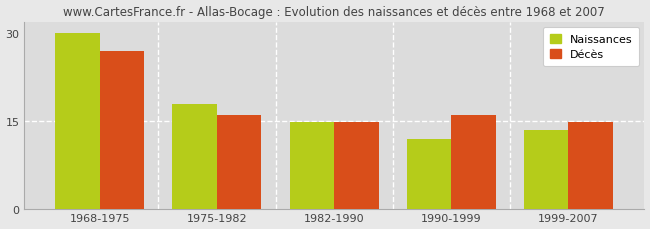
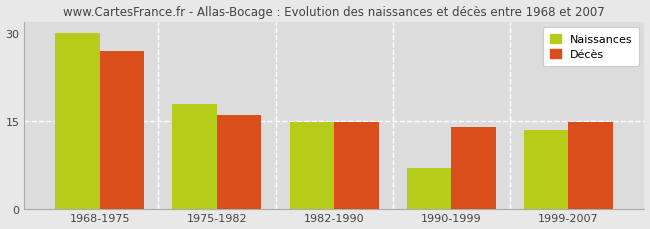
Naissances/1990-1999: 12.0 -> 7.0
Décès/1990-1999: 16.0 -> 14.0
